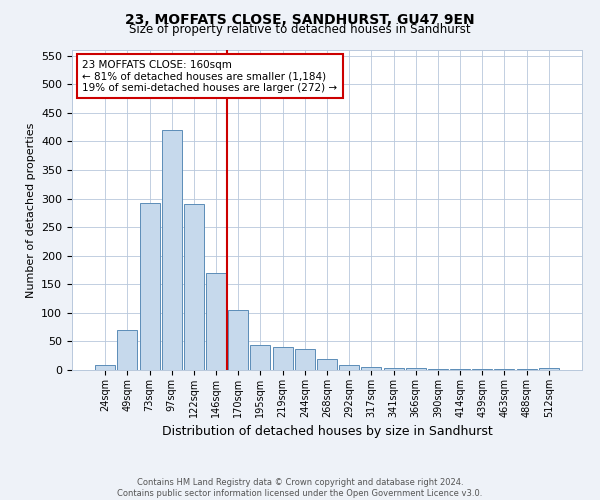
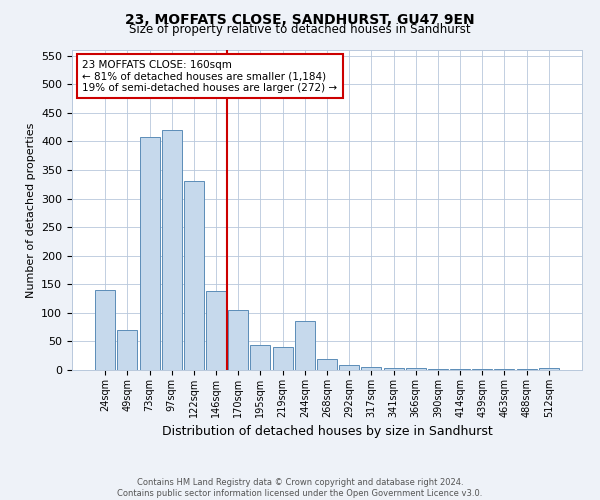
24sqm: 8 -> 140
73sqm: 292 -> 408
122sqm: 290 -> 330
146sqm: 170 -> 138
244sqm: 37 -> 86
